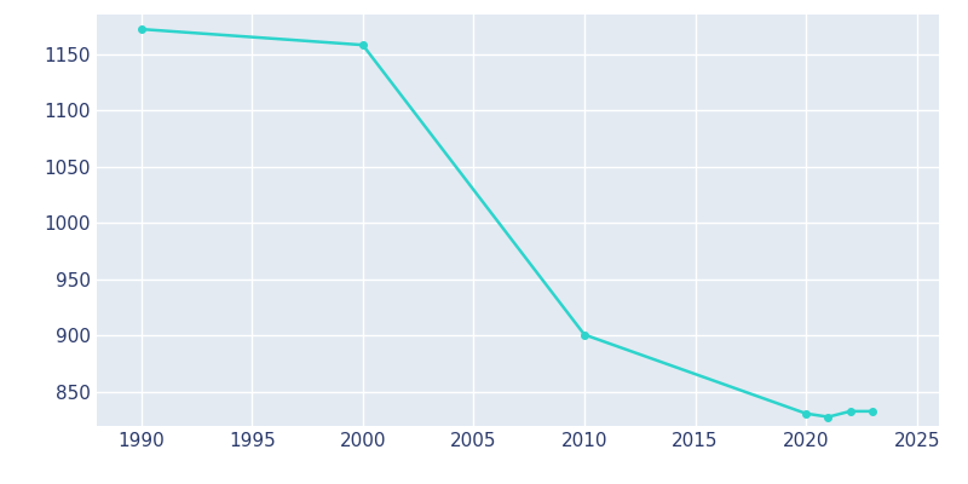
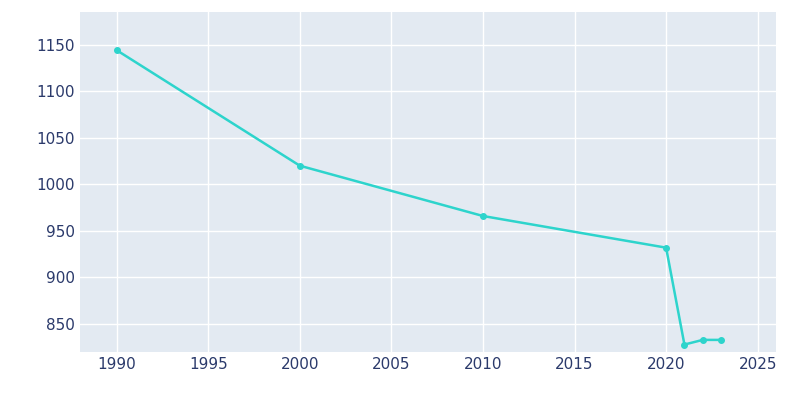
1990: 1172 -> 1144
2000: 1158 -> 1020
2010: 901 -> 966
2020: 831 -> 932
